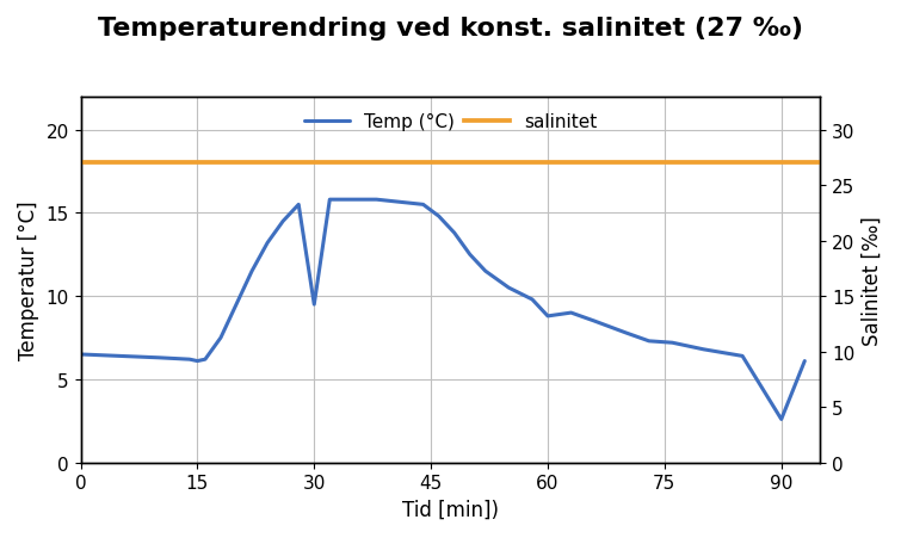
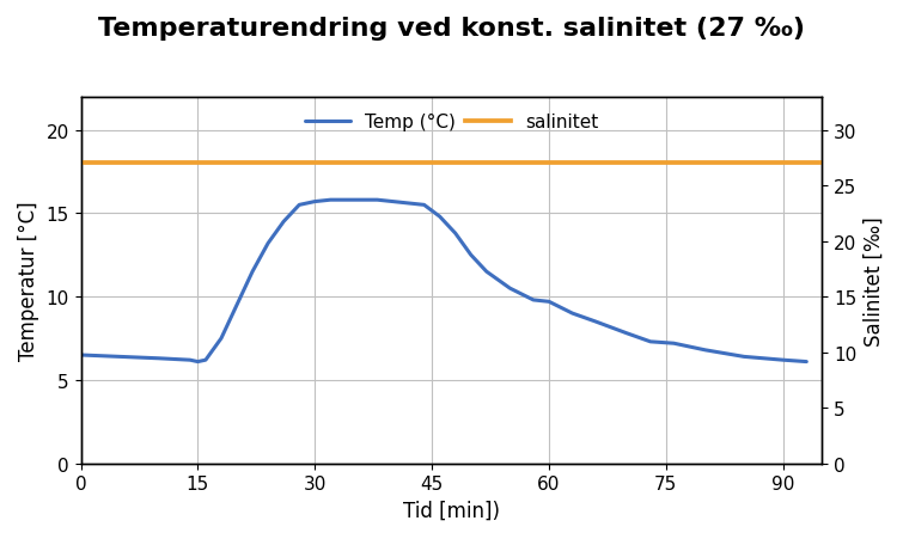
30: 9.5 -> 15.7
60: 8.8 -> 9.7
90: 2.6 -> 6.2
